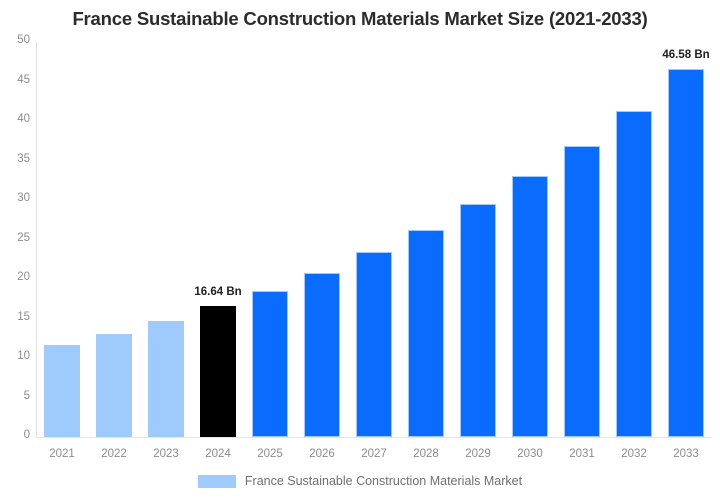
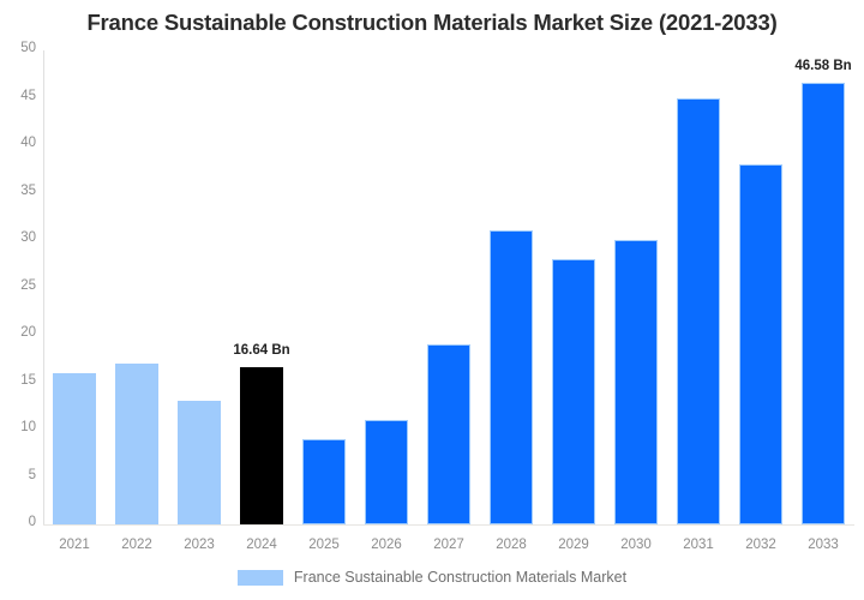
2021: 12 -> 16
2022: 13 -> 17
2023: 15 -> 13
2025: 18 -> 9
2026: 21 -> 11
2027: 23 -> 19
2028: 26 -> 31
2029: 30 -> 28
2030: 33 -> 30
2031: 37 -> 45
2032: 41 -> 38
